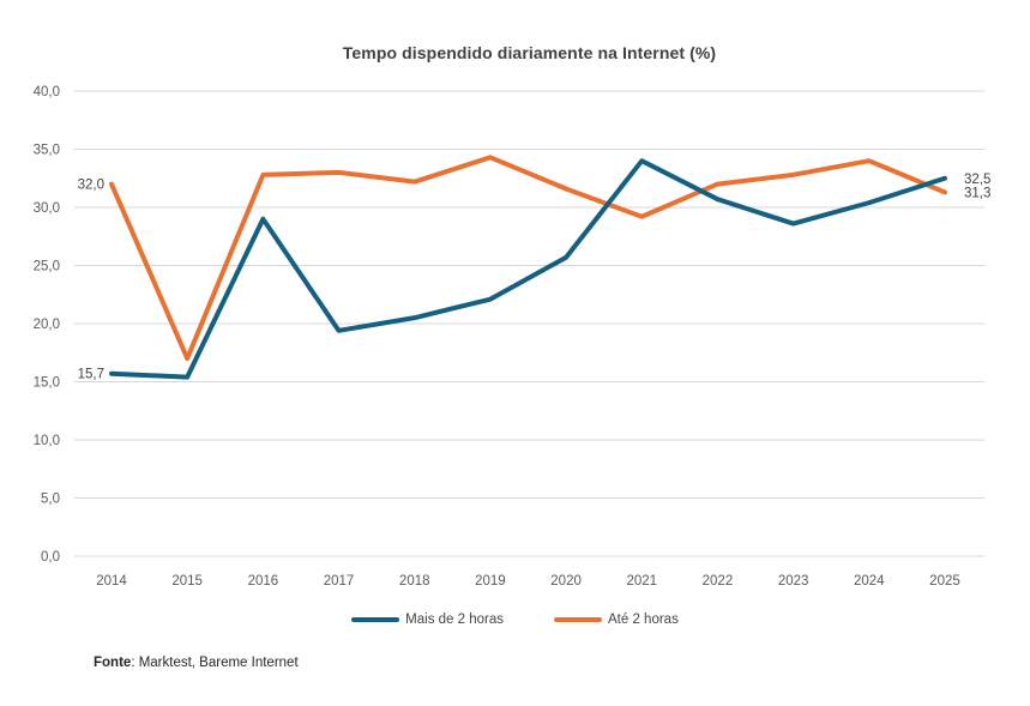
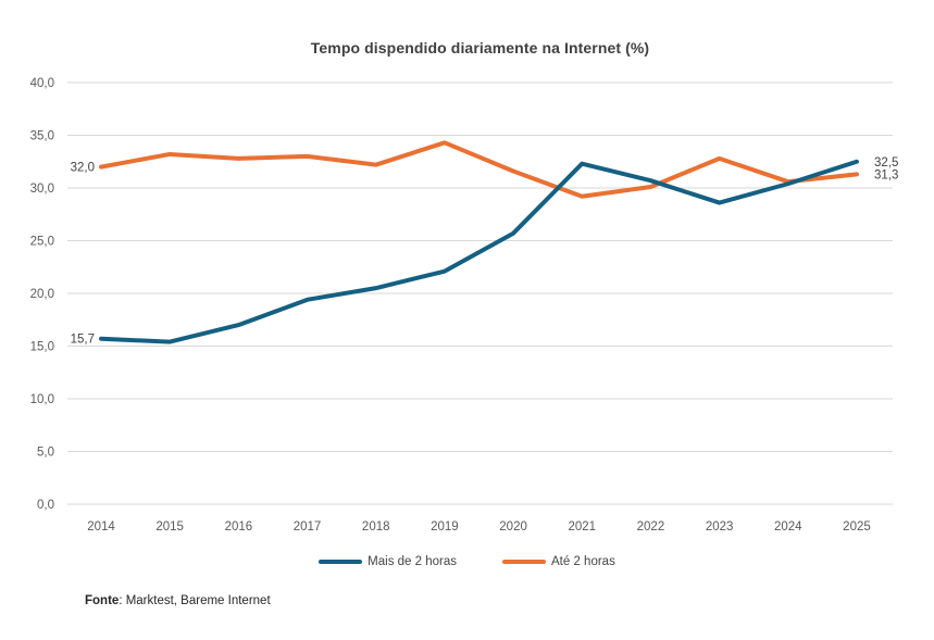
Até 2 horas/2015: 17 -> 33
Mais de 2 horas/2016: 29 -> 17
Mais de 2 horas/2021: 34 -> 32
Até 2 horas/2022: 32 -> 30
Até 2 horas/2024: 34 -> 31
